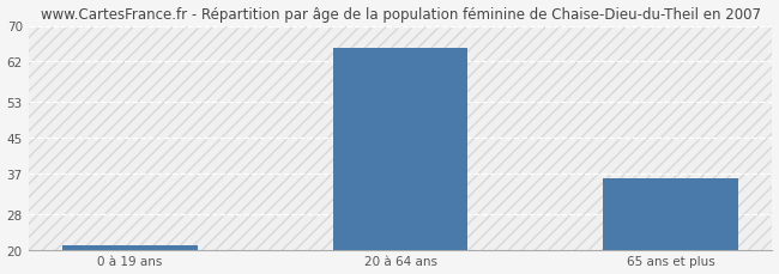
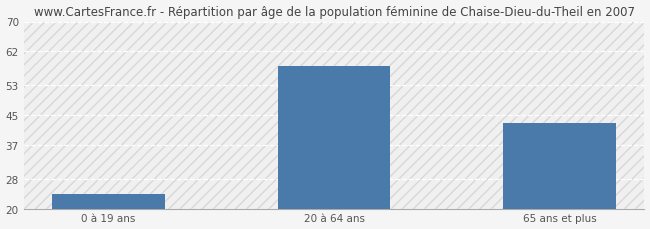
0 à 19 ans: 21 -> 24
20 à 64 ans: 65 -> 58
65 ans et plus: 36 -> 43
